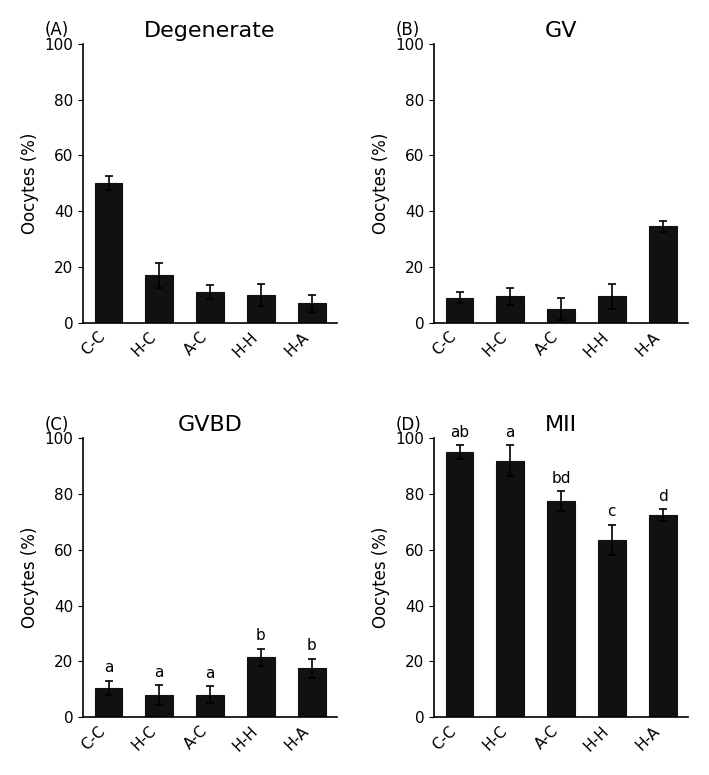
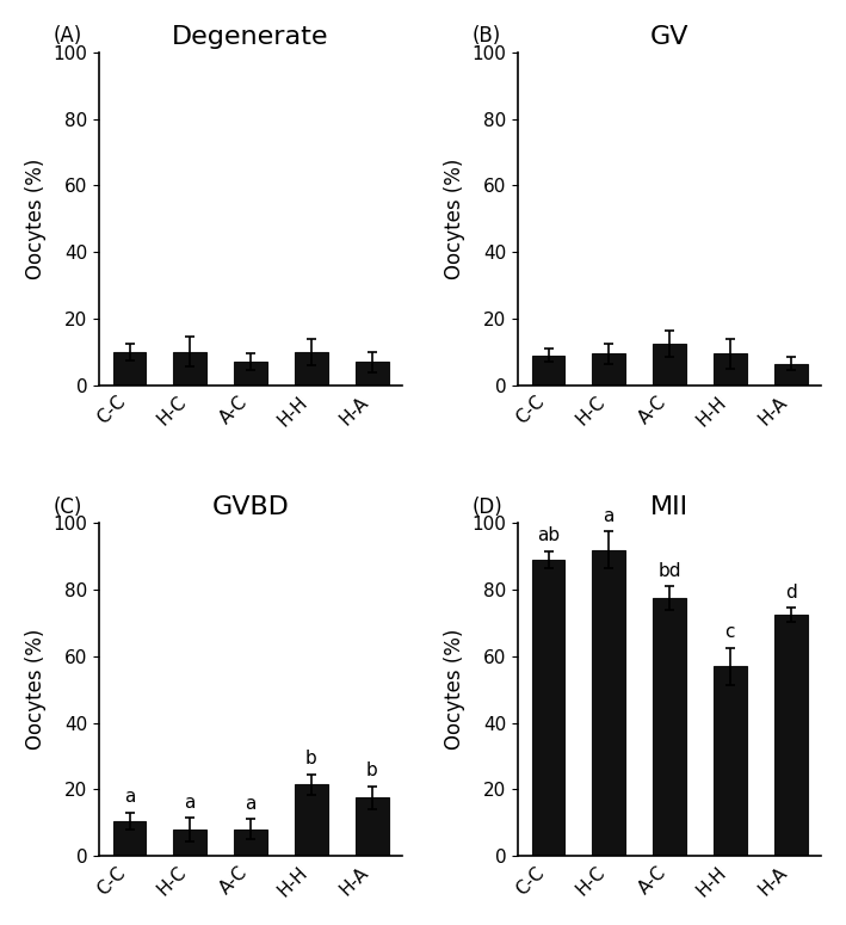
Degenerate/C-C: 50 -> 10
Degenerate/H-C: 17 -> 10
Degenerate/A-C: 11 -> 7
GV/A-C: 5.0 -> 12.5
GV/H-A: 34.5 -> 6.5
MII/C-C: 95.0 -> 89.0
MII/H-H: 63.5 -> 57.0
